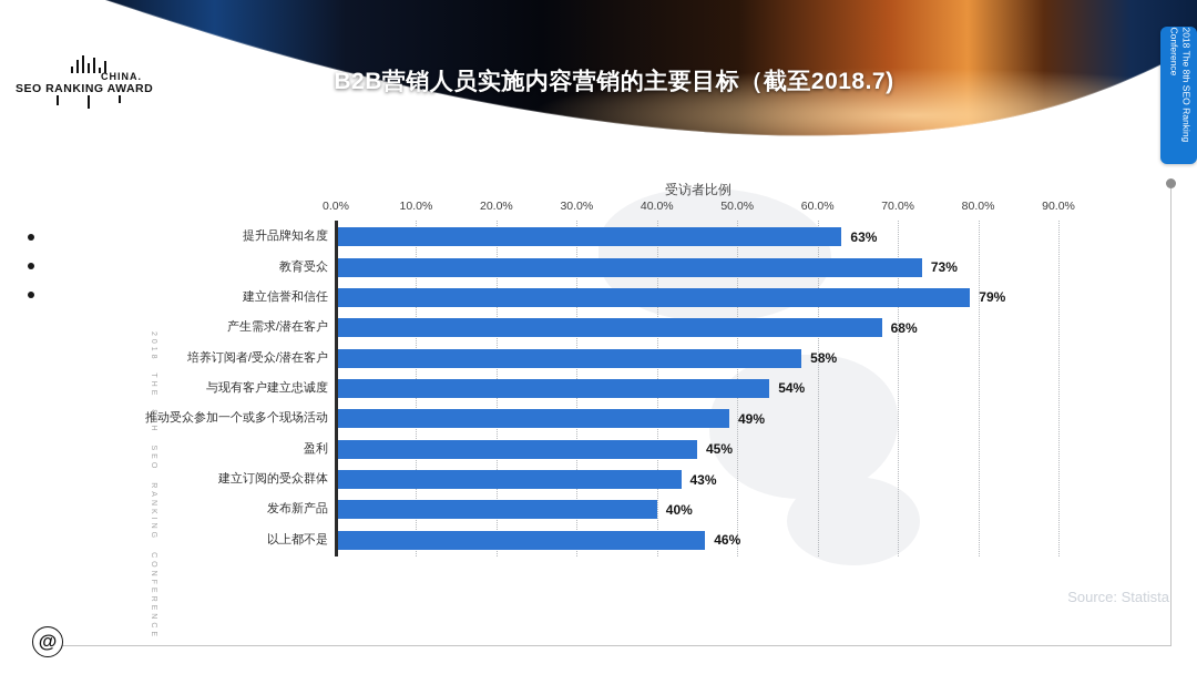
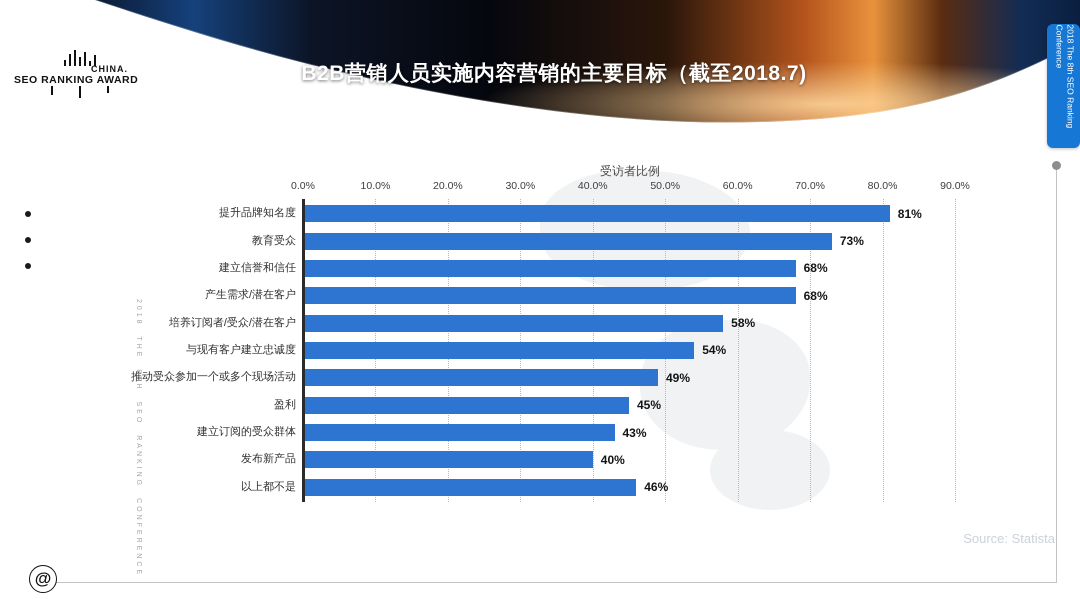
提升品牌知名度: 63% -> 81%
建立信誉和信任: 79% -> 68%
